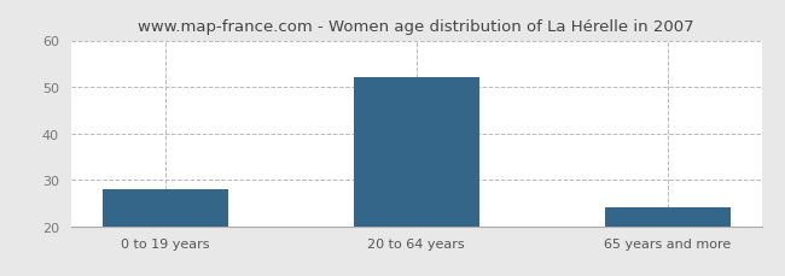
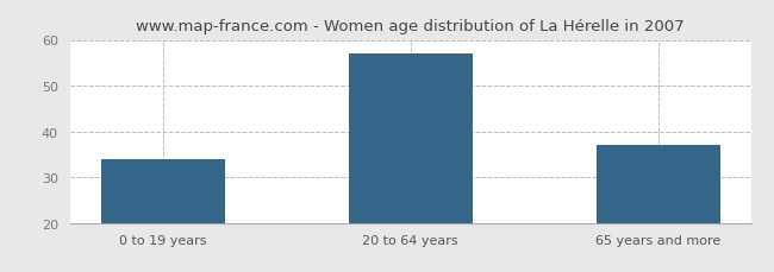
0 to 19 years: 28 -> 34
20 to 64 years: 52 -> 57
65 years and more: 24 -> 37
